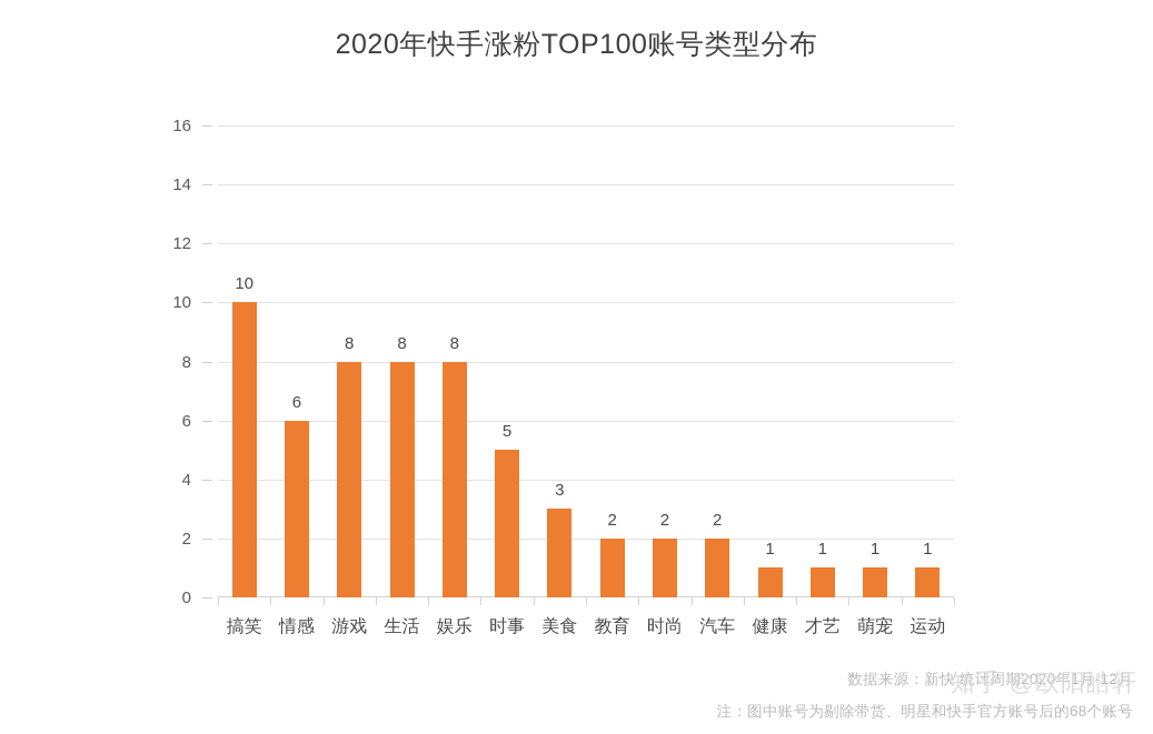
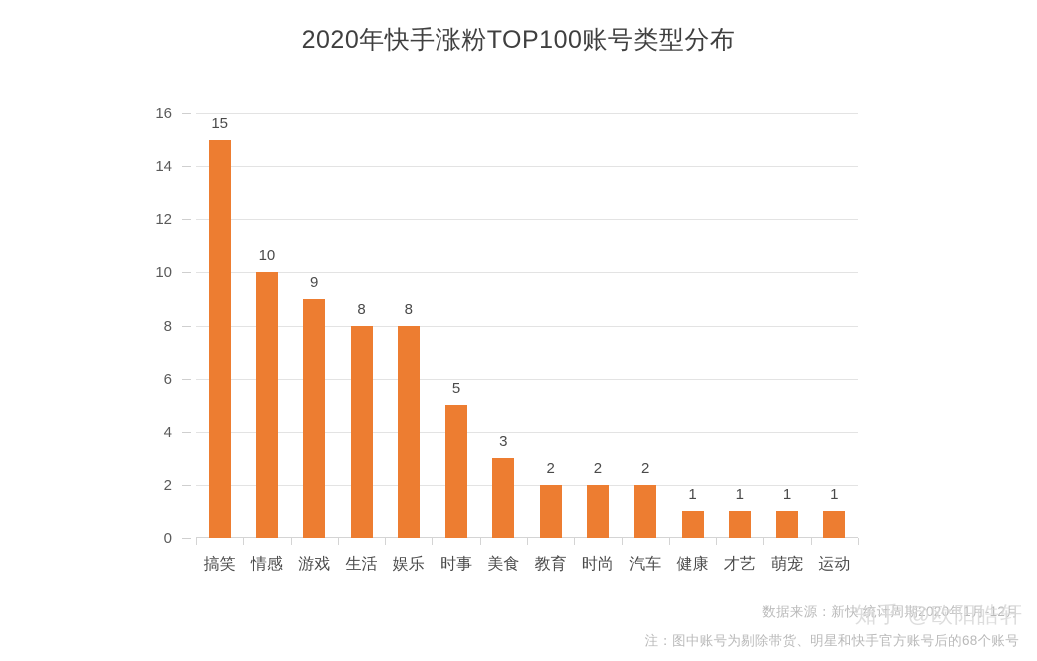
搞笑: 10 -> 15
情感: 6 -> 10
游戏: 8 -> 9
